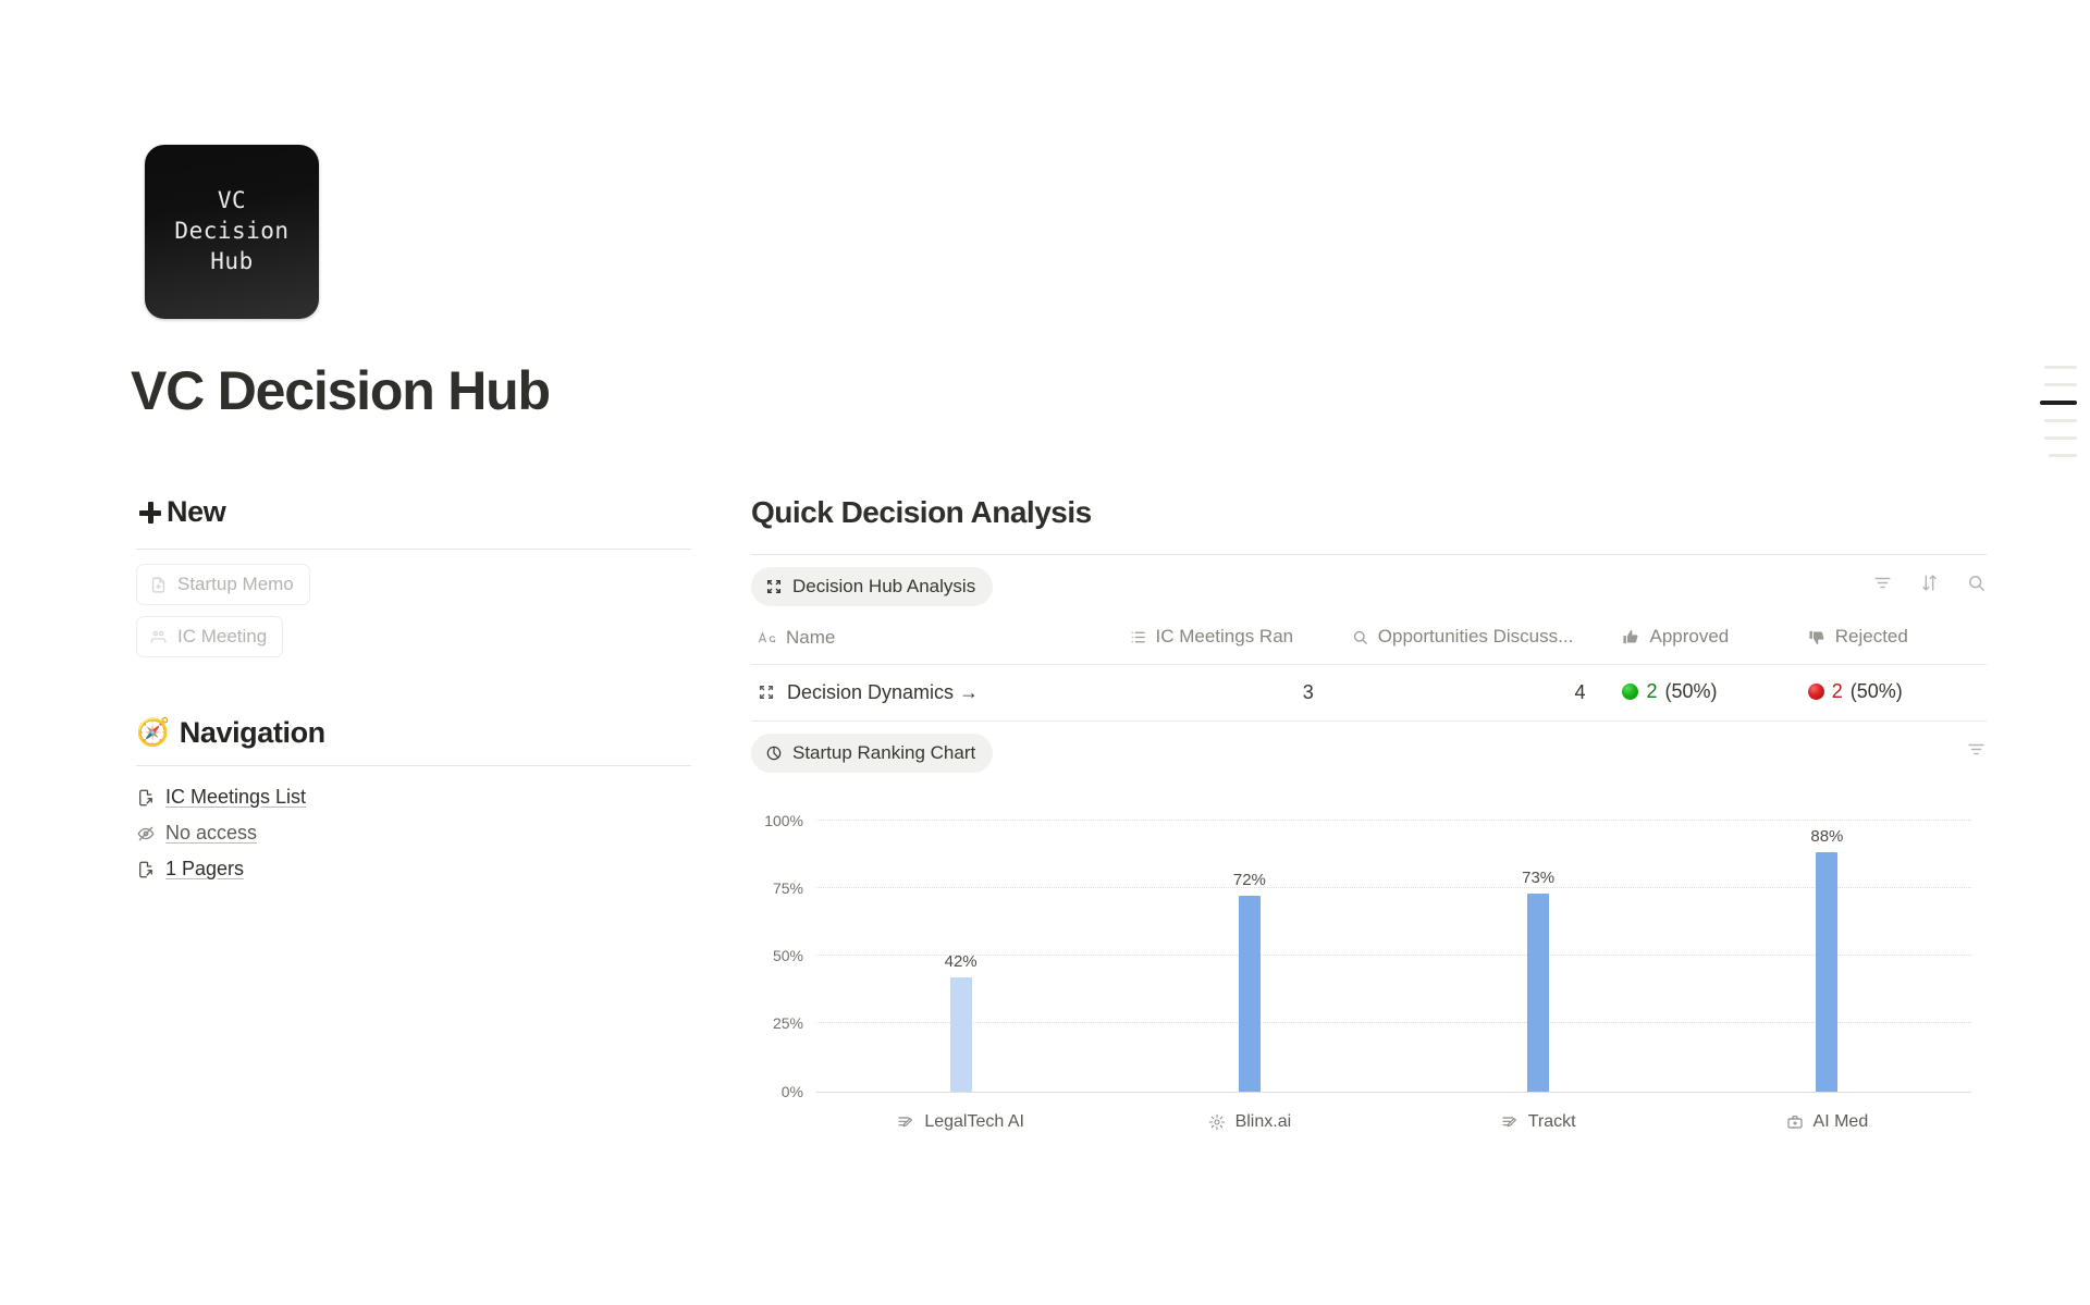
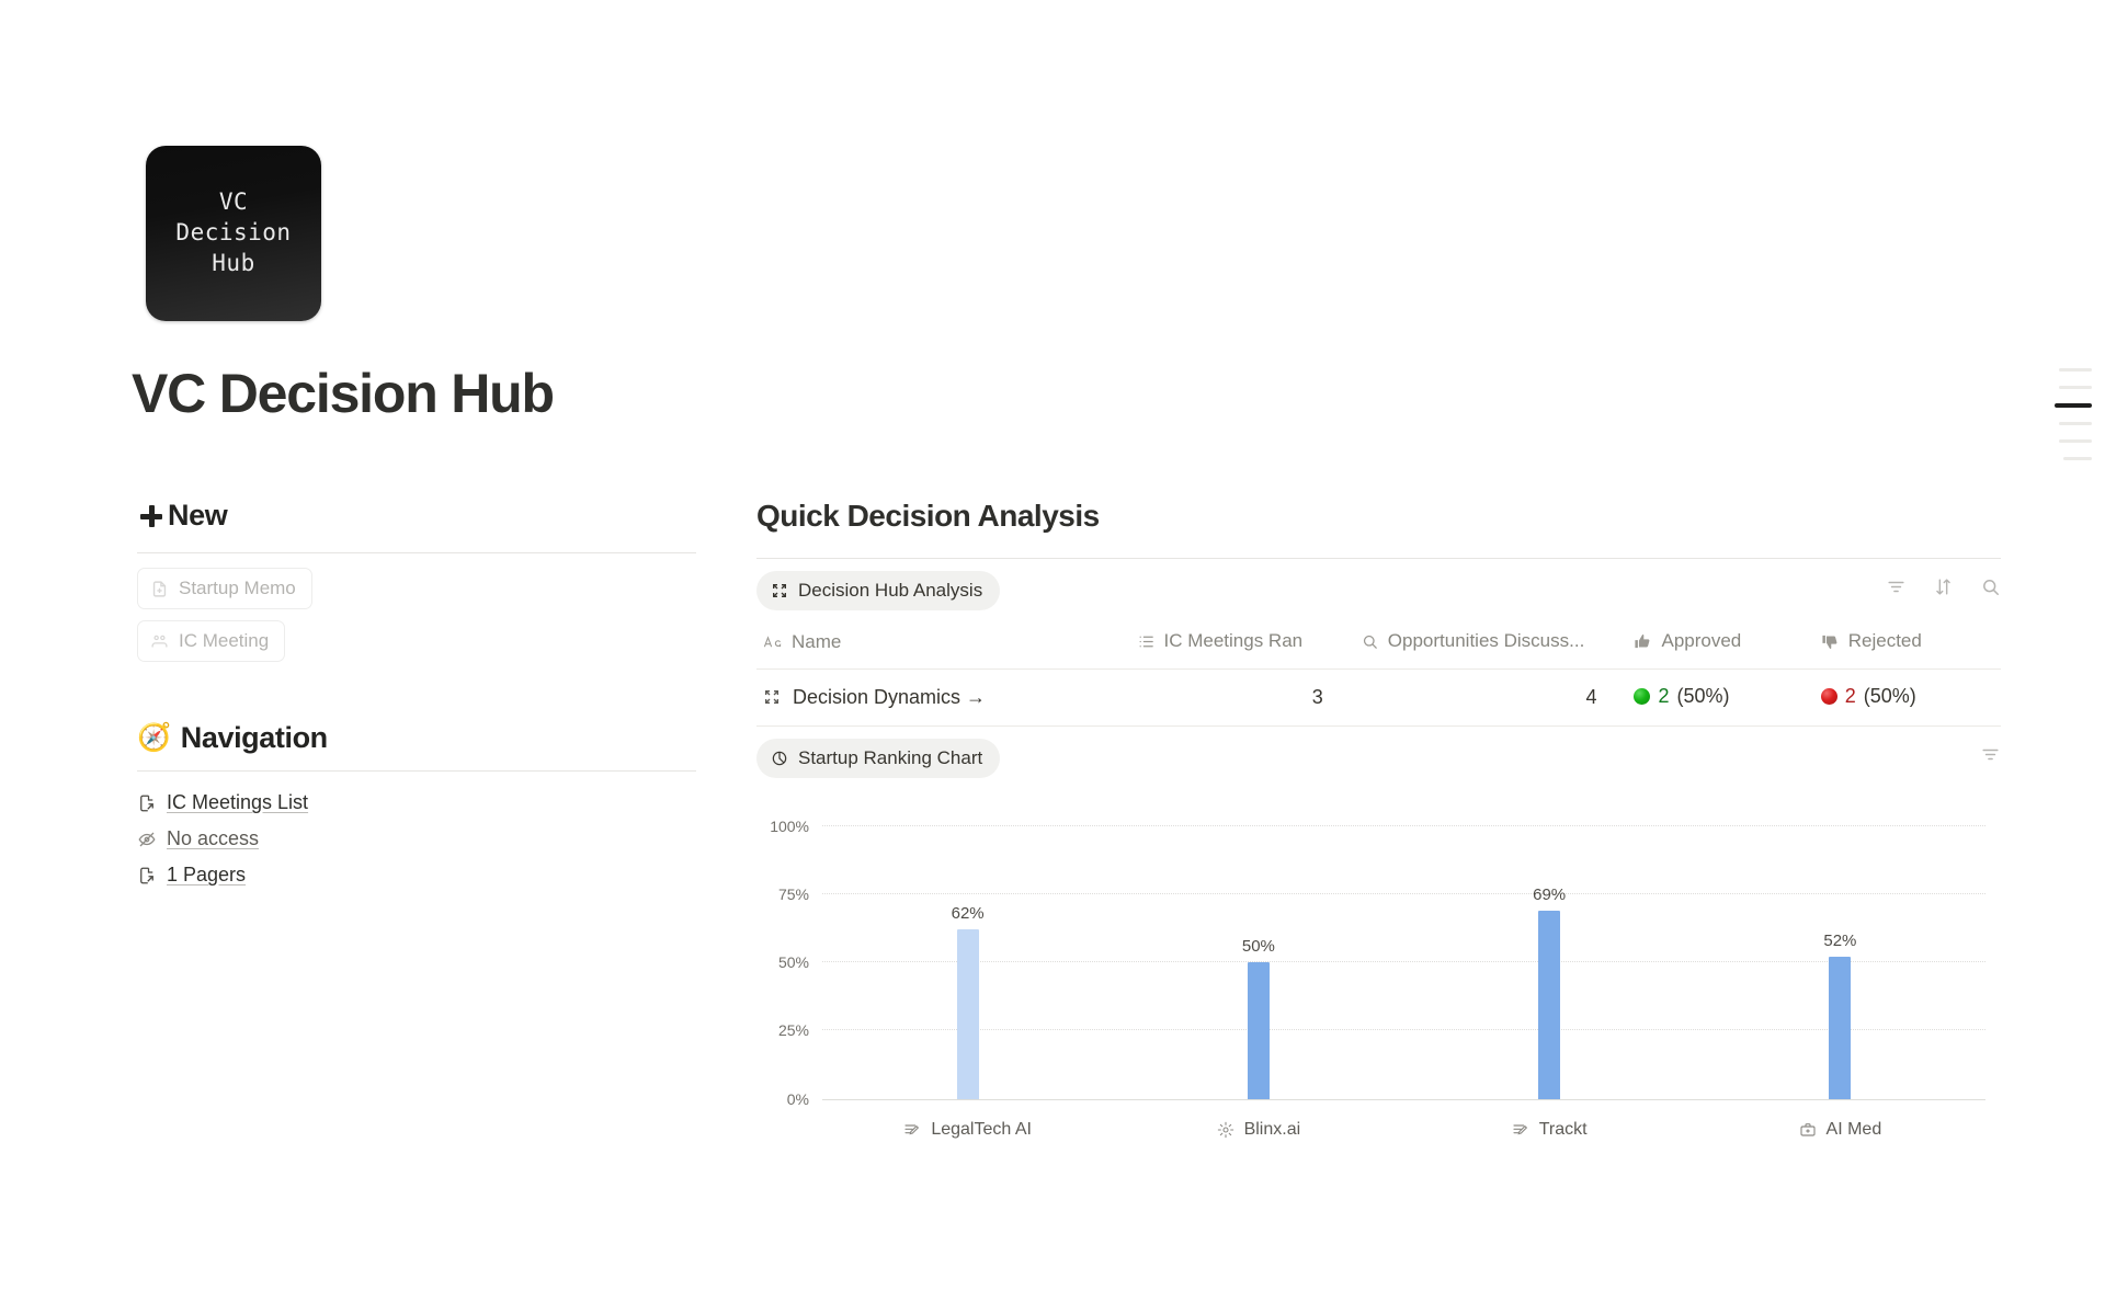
LegalTech AI: 42% -> 62%
Blinx.ai: 72% -> 50%
Trackt: 73% -> 69%
AI Med: 88% -> 52%
